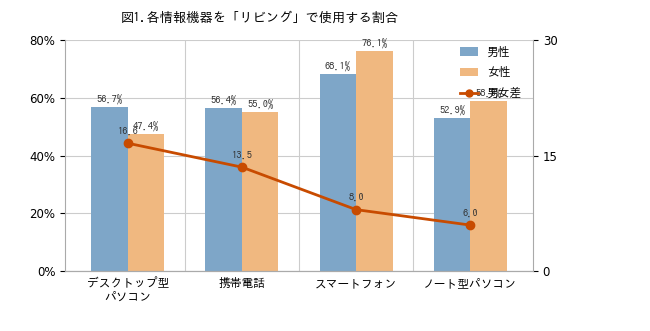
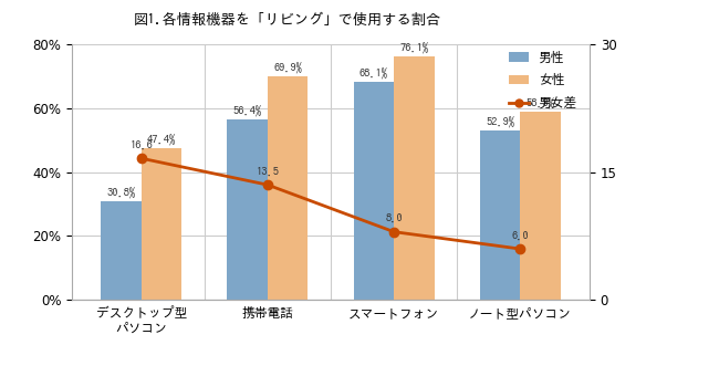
男性/デスクトップ型 パソコン: 56.7% -> 30.8%
女性/携帯電話: 55.0% -> 69.9%
